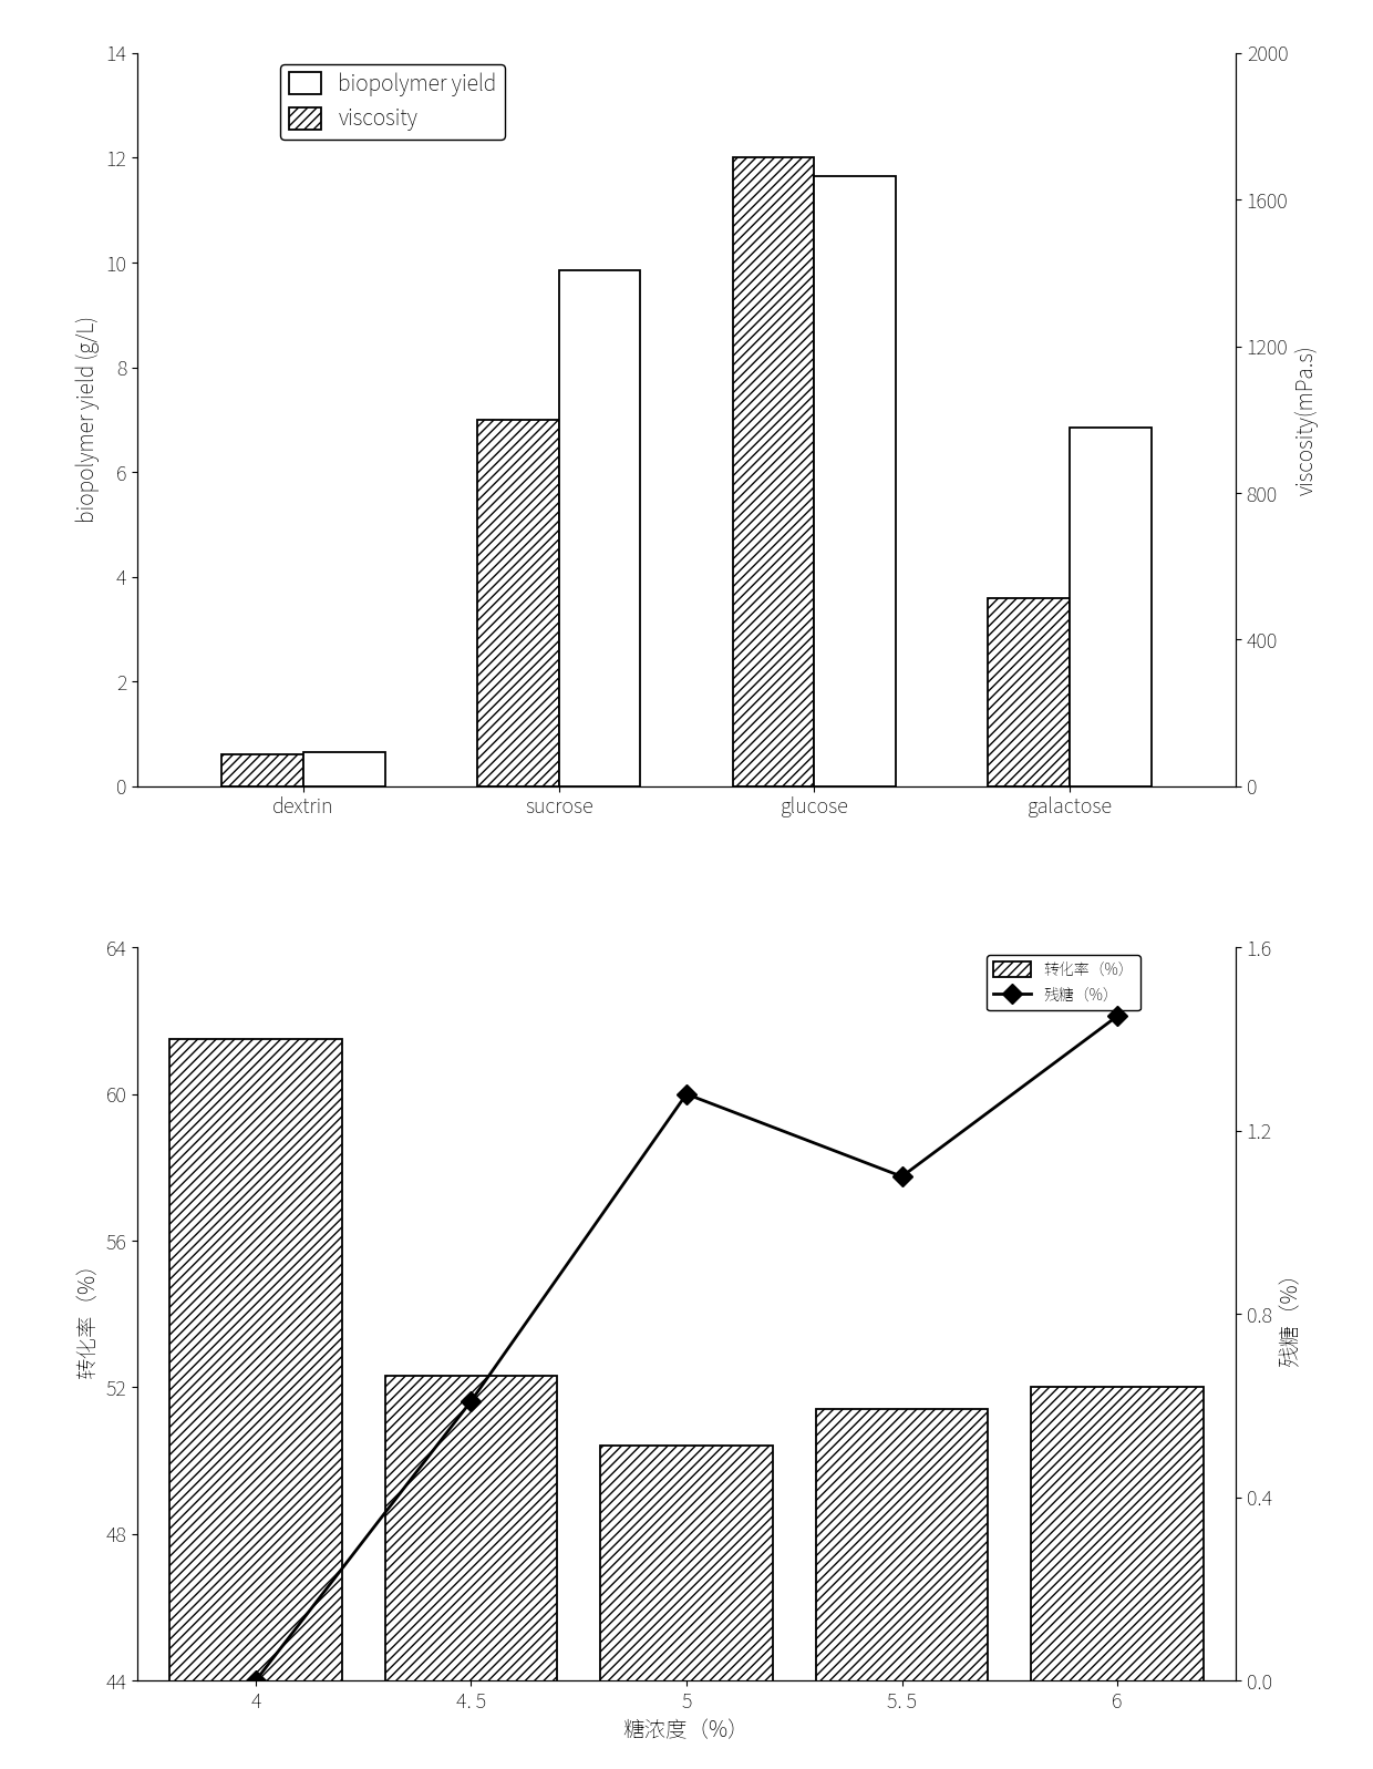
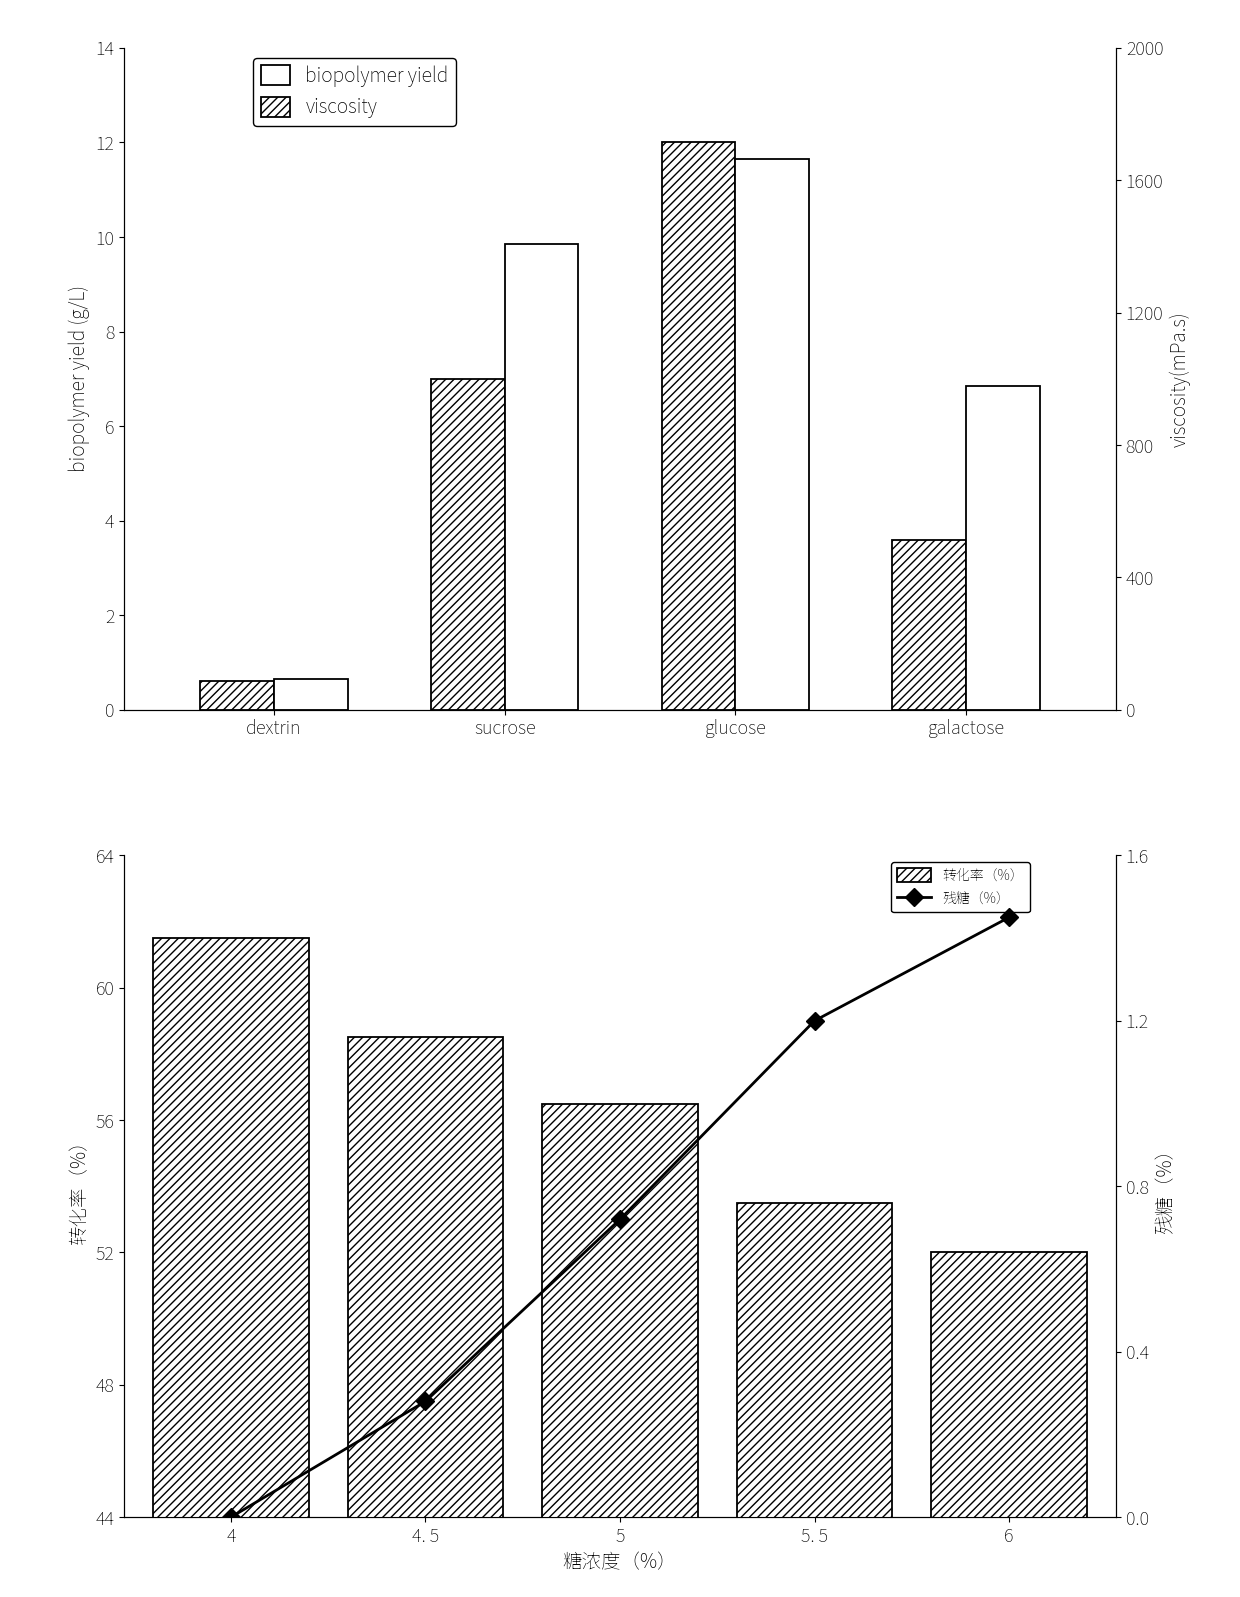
转化率（%）/4. 5: 52.3 -> 58.5
残糖（%）/4. 5: 0.61 -> 0.28
转化率（%）/5: 50.4 -> 56.5
残糖（%）/5: 1.28 -> 0.72
转化率（%）/5. 5: 51.4 -> 53.5
残糖（%）/5. 5: 1.10 -> 1.20
